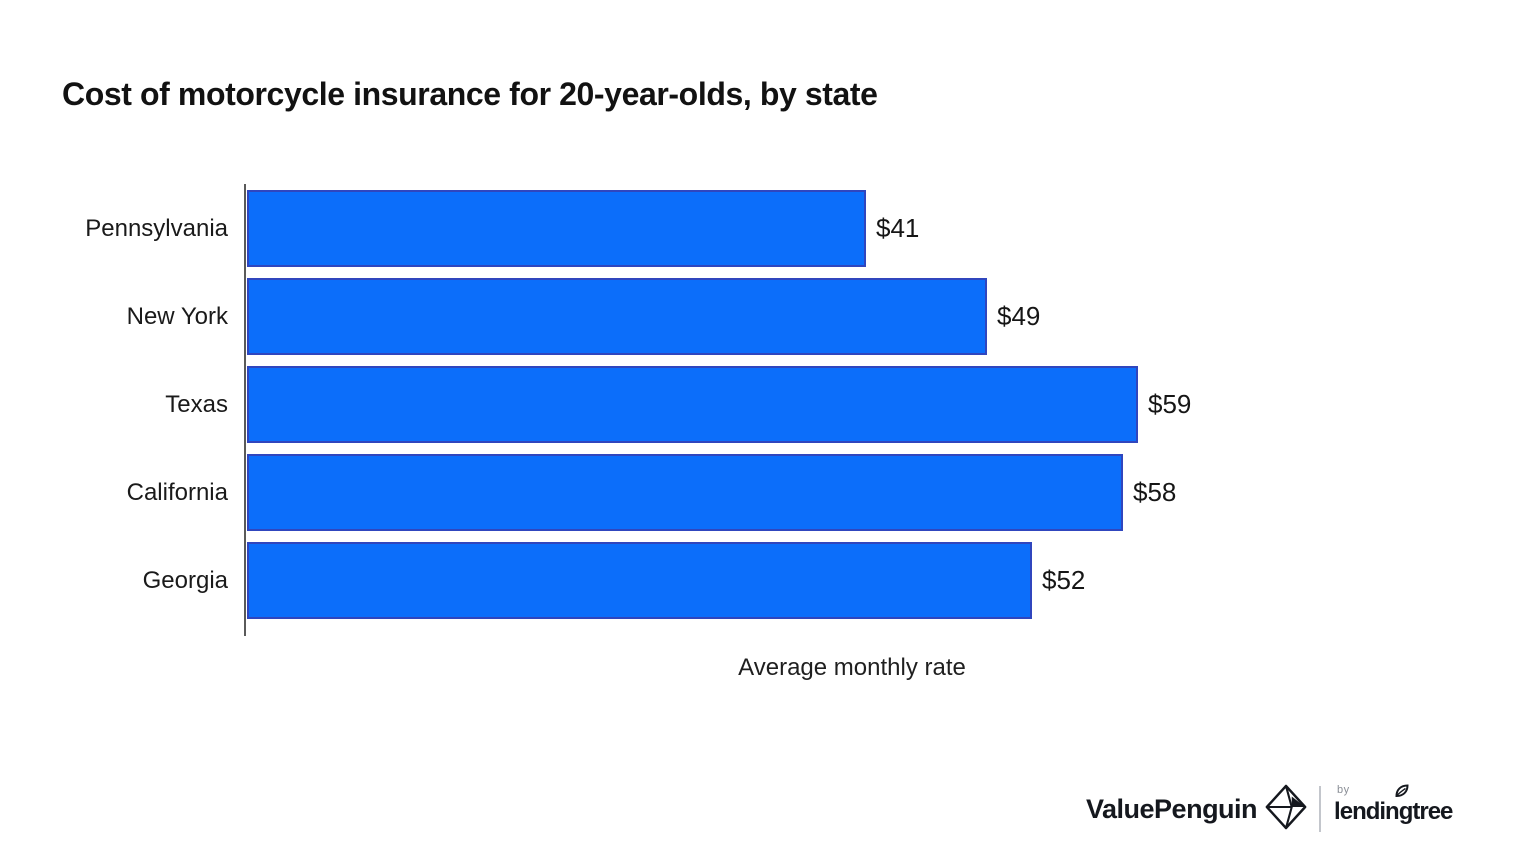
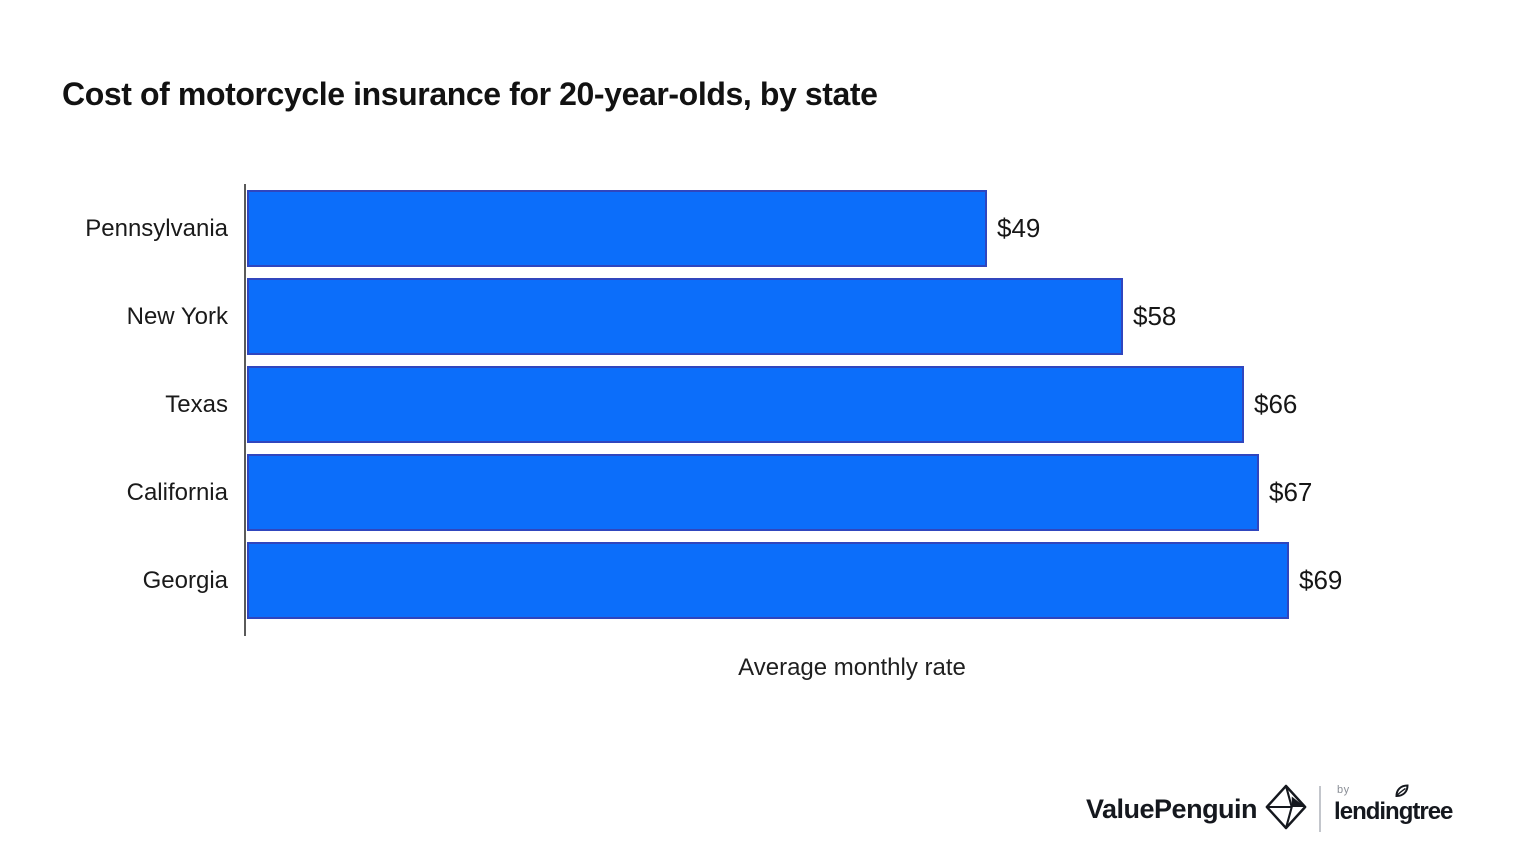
Pennsylvania: $41 -> $49
New York: $49 -> $58
Texas: $59 -> $66
California: $58 -> $67
Georgia: $52 -> $69
